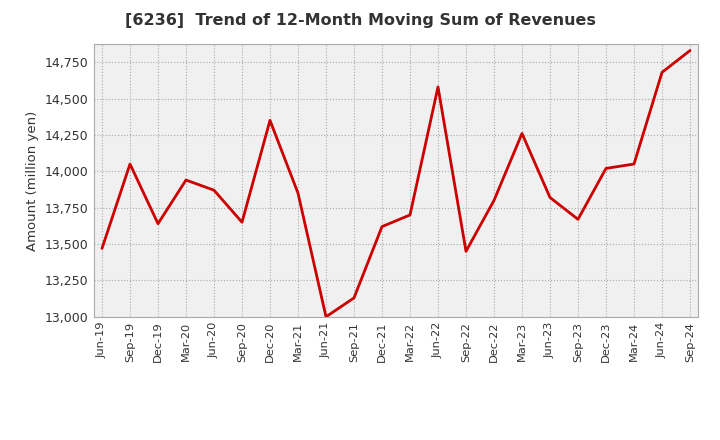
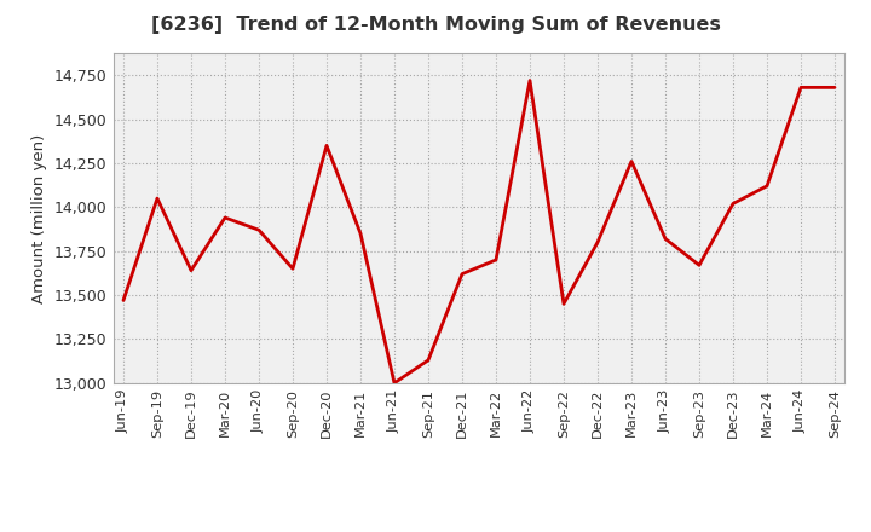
Jun-22: 14,580 -> 14,720
Mar-24: 14,050 -> 14,120
Sep-24: 14,830 -> 14,680
